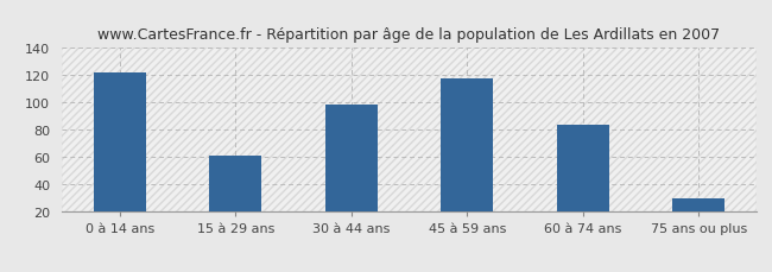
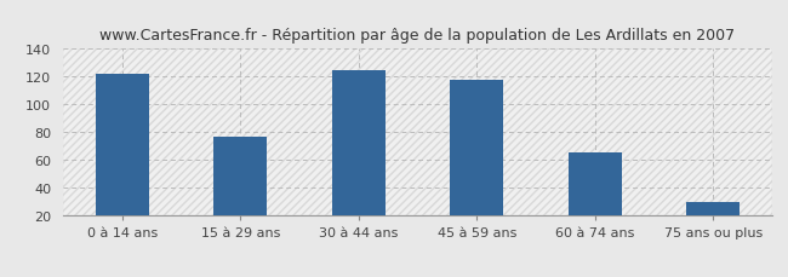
15 à 29 ans: 61 -> 77
30 à 44 ans: 99 -> 125
60 à 74 ans: 84 -> 66
